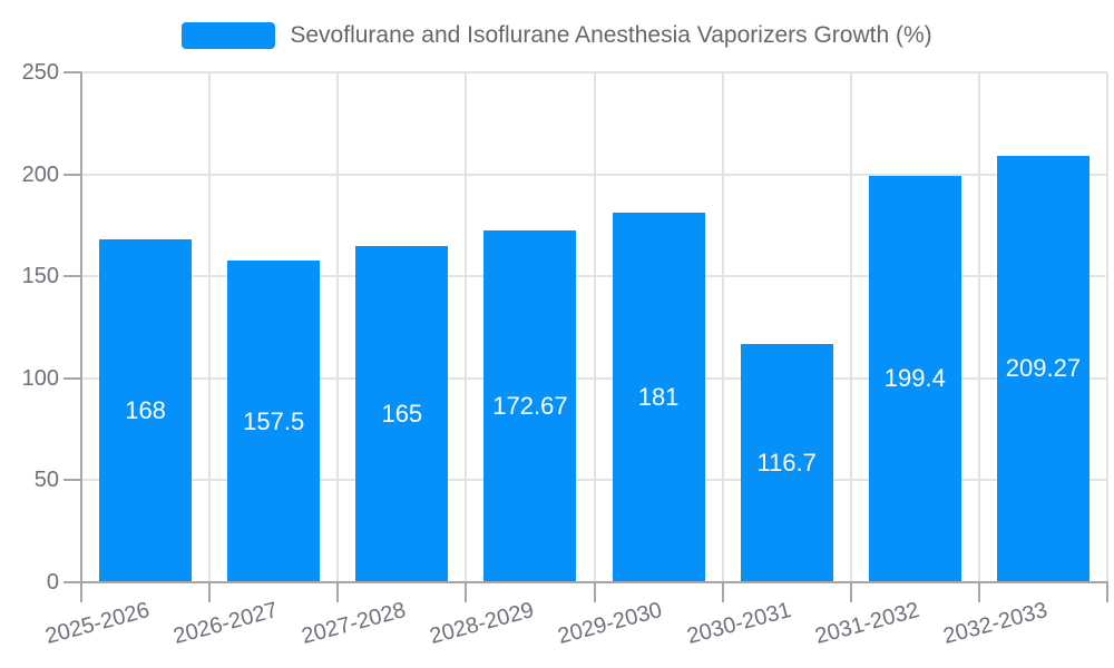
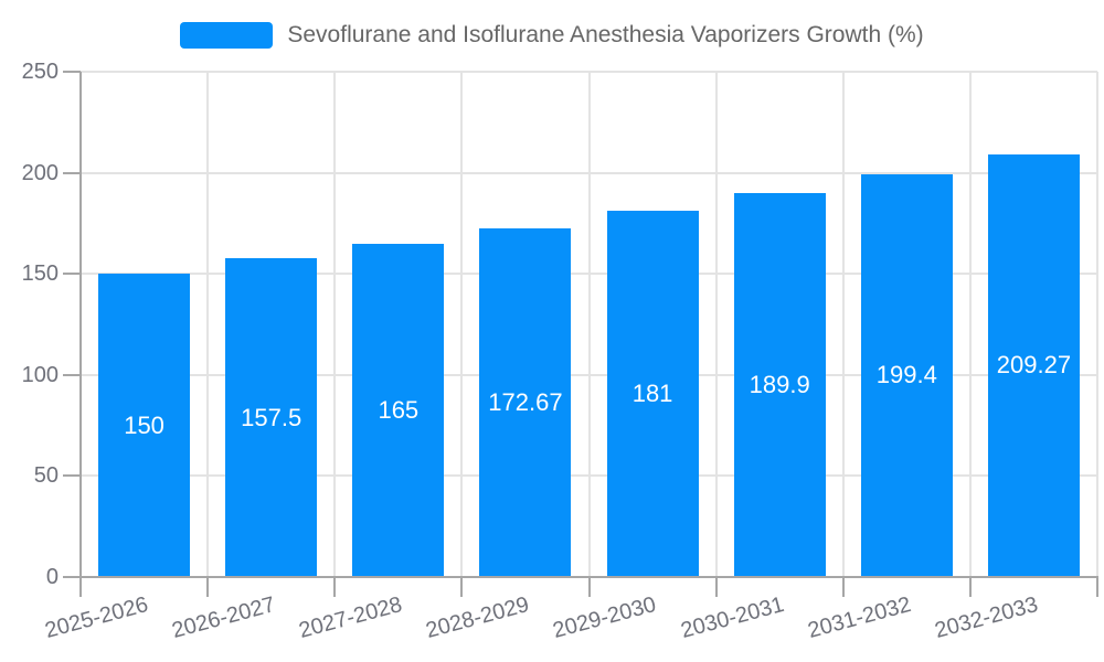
2025-2026: 168 -> 150
2030-2031: 116.7 -> 189.9
